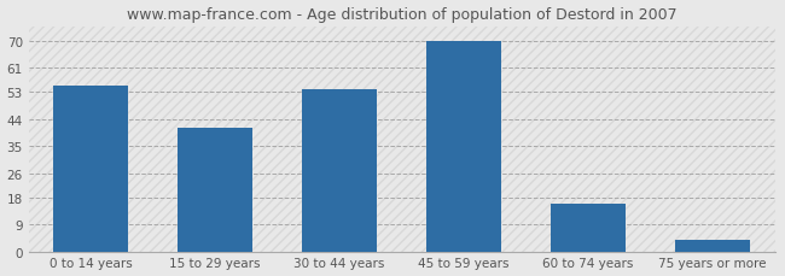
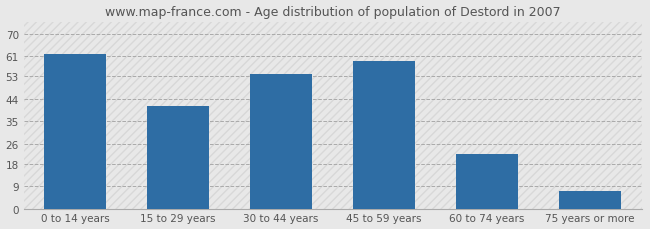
0 to 14 years: 55 -> 62
45 to 59 years: 70 -> 59
60 to 74 years: 16 -> 22
75 years or more: 4 -> 7
